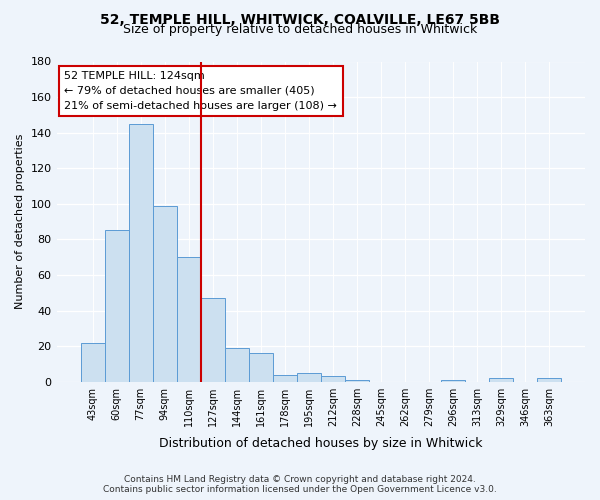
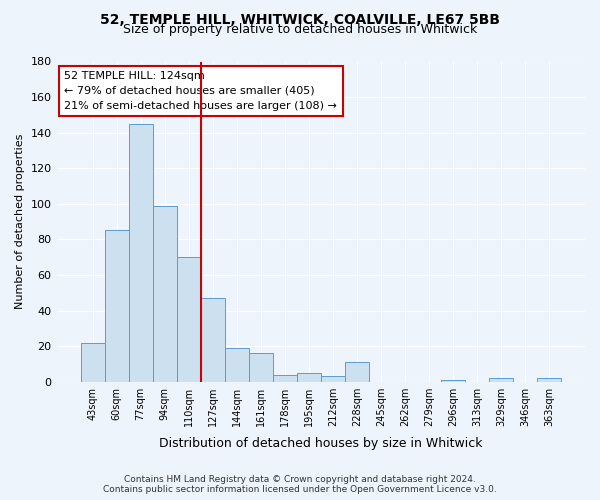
228sqm: 1 -> 11
